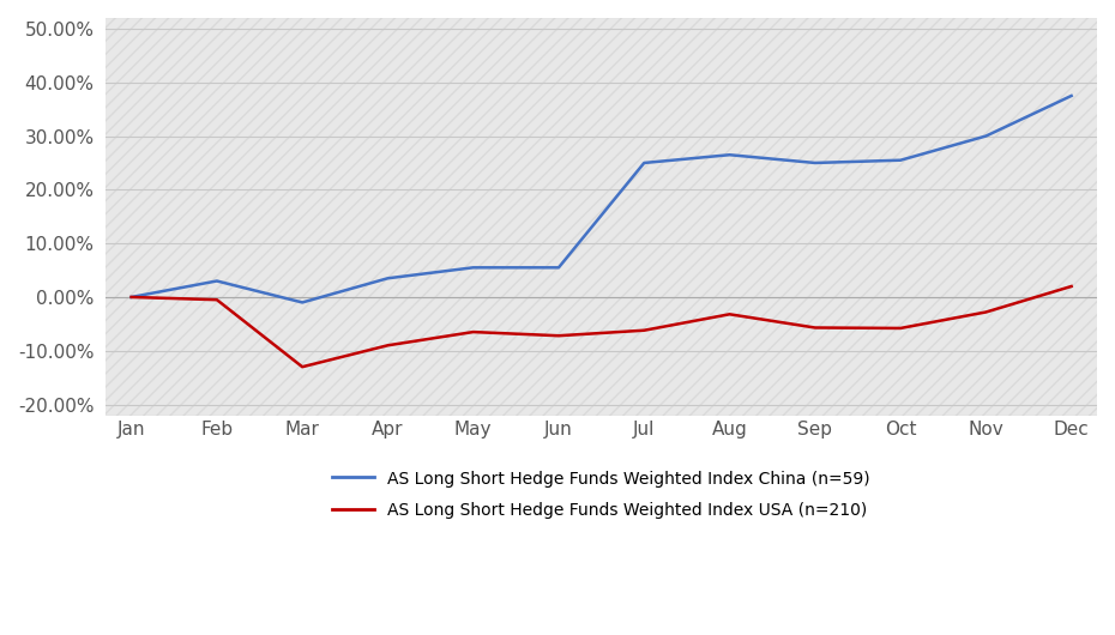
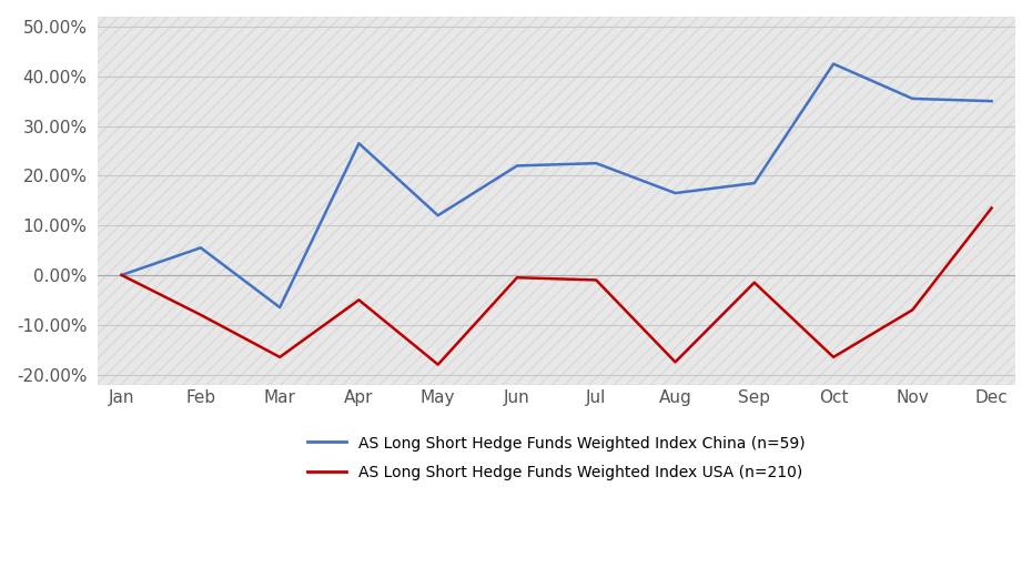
AS Long Short Hedge Funds Weighted Index China (n=59)/Feb: 3.0% -> 5.5%
AS Long Short Hedge Funds Weighted Index USA (n=210)/Feb: -0.5% -> -8.0%
AS Long Short Hedge Funds Weighted Index China (n=59)/Mar: -1.0% -> -6.5%
AS Long Short Hedge Funds Weighted Index USA (n=210)/Mar: -13.0% -> -16.5%
AS Long Short Hedge Funds Weighted Index China (n=59)/Apr: 3.5% -> 26.5%
AS Long Short Hedge Funds Weighted Index USA (n=210)/Apr: -9.0% -> -5.0%
AS Long Short Hedge Funds Weighted Index China (n=59)/May: 5.5% -> 12.0%
AS Long Short Hedge Funds Weighted Index USA (n=210)/May: -6.5% -> -18.0%
AS Long Short Hedge Funds Weighted Index China (n=59)/Jun: 5.5% -> 22.0%
AS Long Short Hedge Funds Weighted Index USA (n=210)/Jun: -7.2% -> -0.5%
AS Long Short Hedge Funds Weighted Index China (n=59)/Jul: 25.0% -> 22.5%
AS Long Short Hedge Funds Weighted Index USA (n=210)/Jul: -6.2% -> -1.0%
AS Long Short Hedge Funds Weighted Index China (n=59)/Aug: 26.5% -> 16.5%
AS Long Short Hedge Funds Weighted Index USA (n=210)/Aug: -3.2% -> -17.5%
AS Long Short Hedge Funds Weighted Index China (n=59)/Sep: 25.0% -> 18.5%
AS Long Short Hedge Funds Weighted Index USA (n=210)/Sep: -5.7% -> -1.5%
AS Long Short Hedge Funds Weighted Index China (n=59)/Oct: 25.5% -> 42.5%
AS Long Short Hedge Funds Weighted Index USA (n=210)/Oct: -5.8% -> -16.5%
AS Long Short Hedge Funds Weighted Index China (n=59)/Nov: 30.0% -> 35.5%
AS Long Short Hedge Funds Weighted Index USA (n=210)/Nov: -2.8% -> -7.0%
AS Long Short Hedge Funds Weighted Index China (n=59)/Dec: 37.5% -> 35.0%
AS Long Short Hedge Funds Weighted Index USA (n=210)/Dec: 2.0% -> 13.5%
